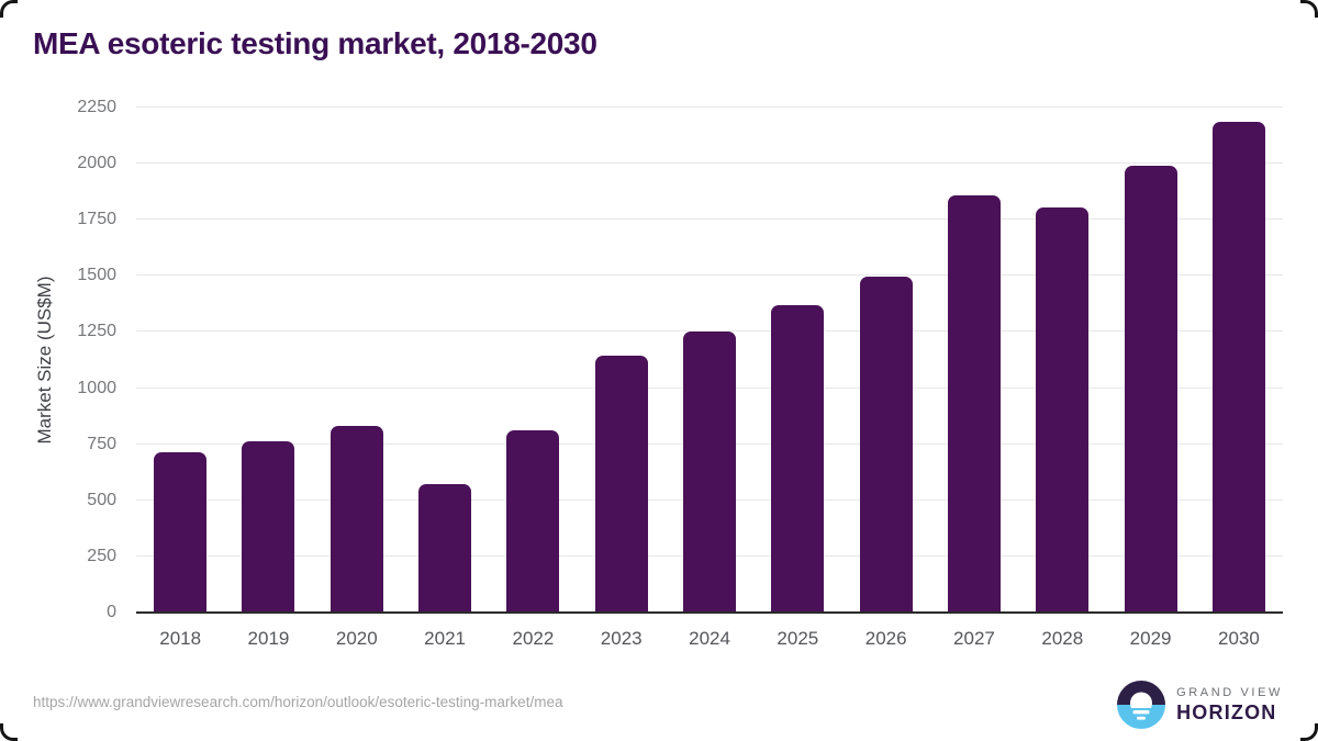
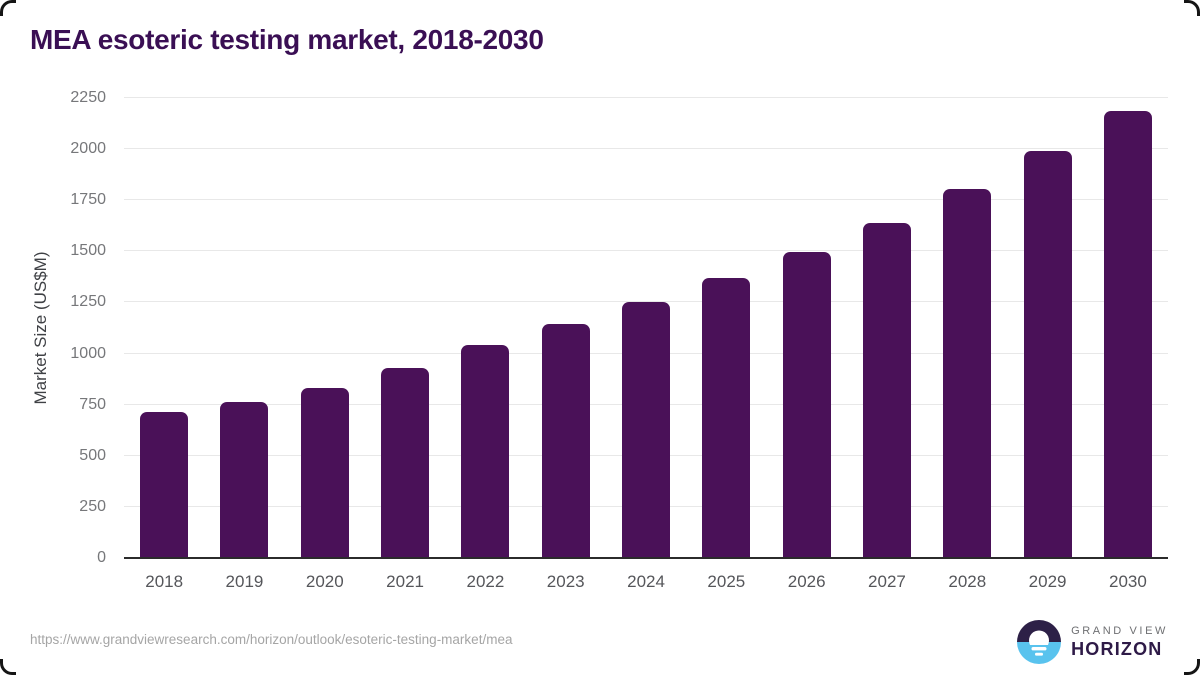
2021: 570 -> 930
2022: 810 -> 1040
2027: 1860 -> 1640
